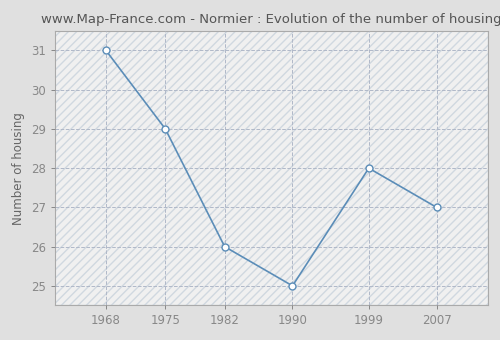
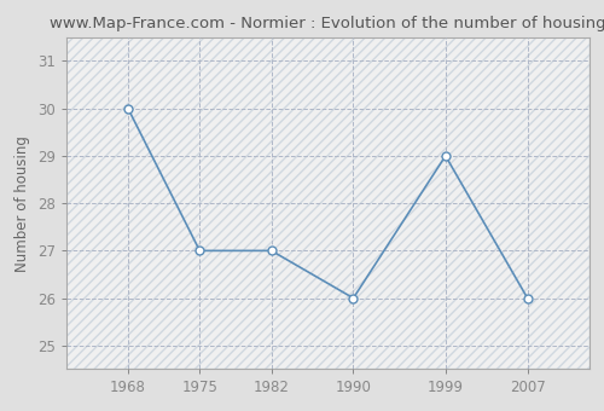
1968: 31 -> 30
1975: 29 -> 27
1982: 26 -> 27
1990: 25 -> 26
1999: 28 -> 29
2007: 27 -> 26
